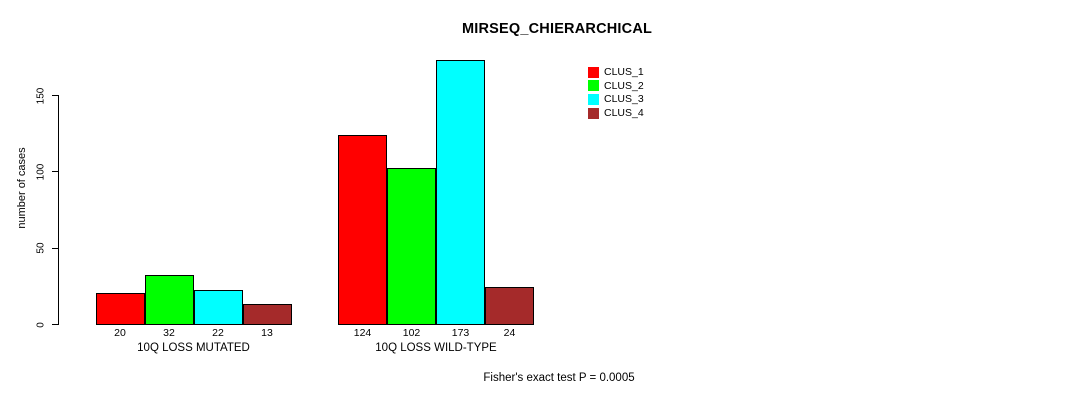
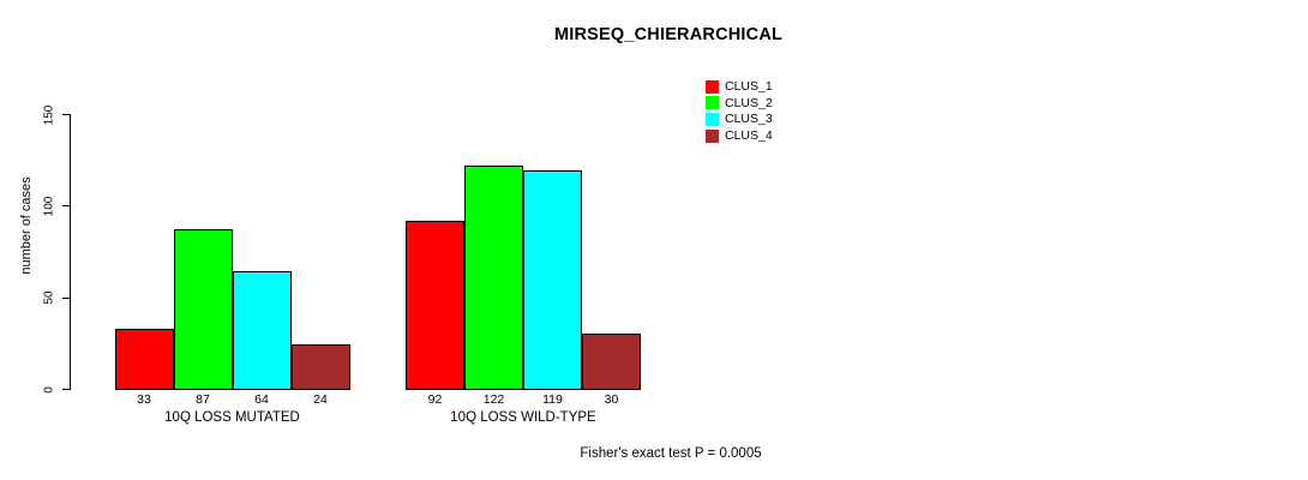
CLUS_1/10Q LOSS MUTATED: 20 -> 33
CLUS_2/10Q LOSS MUTATED: 32 -> 87
CLUS_3/10Q LOSS MUTATED: 22 -> 64
CLUS_4/10Q LOSS MUTATED: 13 -> 24
CLUS_1/10Q LOSS WILD-TYPE: 124 -> 92
CLUS_2/10Q LOSS WILD-TYPE: 102 -> 122
CLUS_3/10Q LOSS WILD-TYPE: 173 -> 119
CLUS_4/10Q LOSS WILD-TYPE: 24 -> 30
